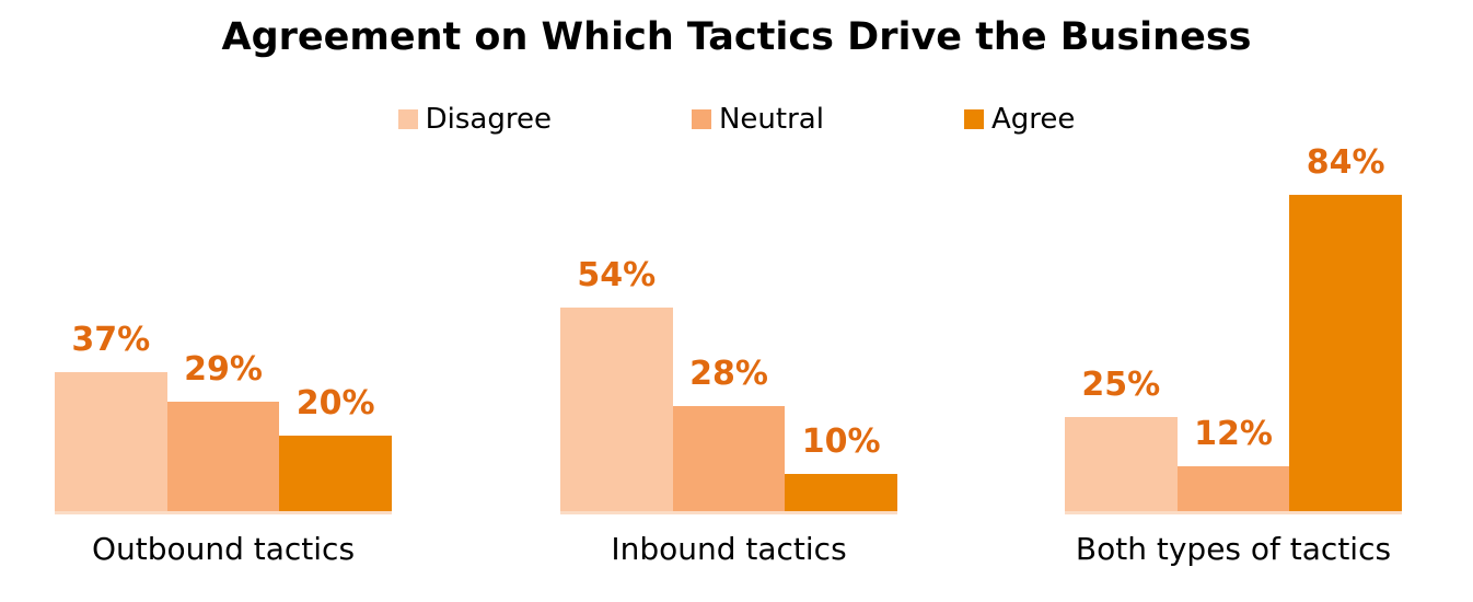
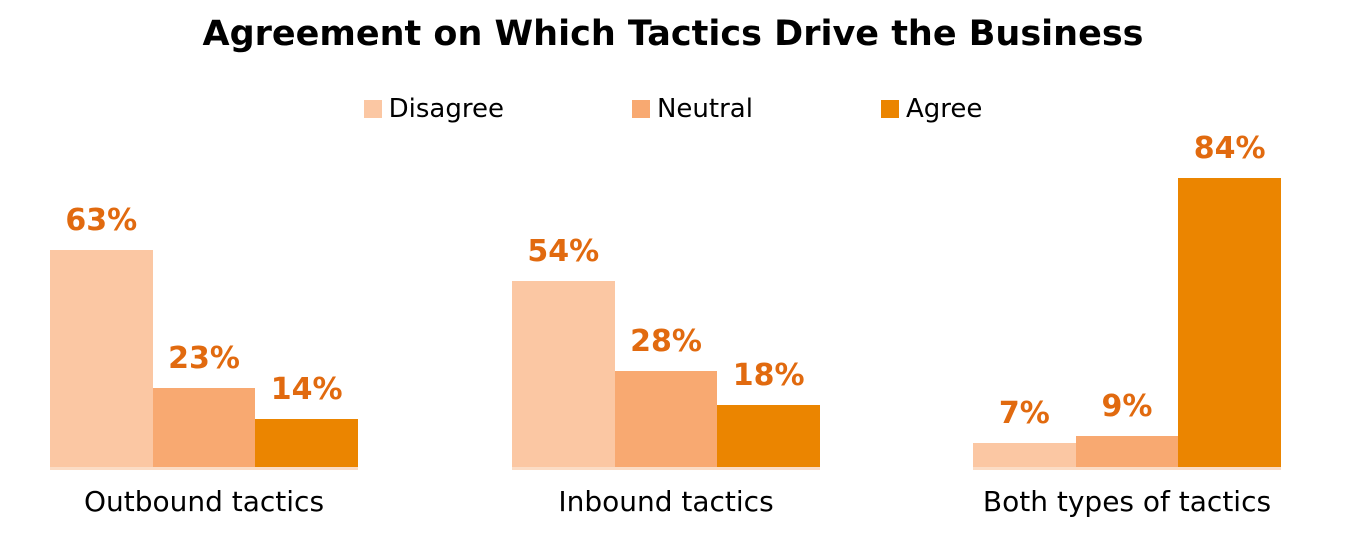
Disagree/Outbound tactics: 37% -> 63%
Neutral/Outbound tactics: 29% -> 23%
Agree/Outbound tactics: 20% -> 14%
Agree/Inbound tactics: 10% -> 18%
Disagree/Both types of tactics: 25% -> 7%
Neutral/Both types of tactics: 12% -> 9%
